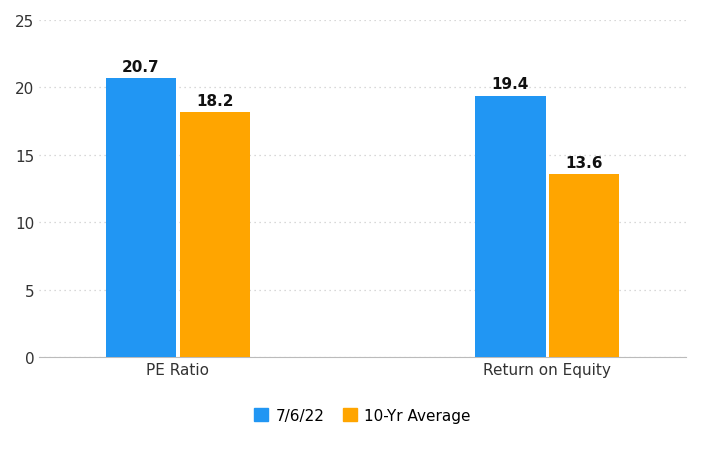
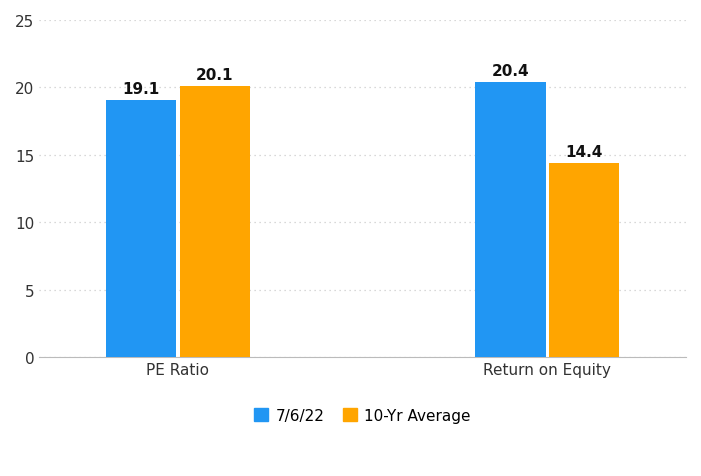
7/6/22/PE Ratio: 20.7 -> 19.1
10-Yr Average/PE Ratio: 18.2 -> 20.1
7/6/22/Return on Equity: 19.4 -> 20.4
10-Yr Average/Return on Equity: 13.6 -> 14.4
